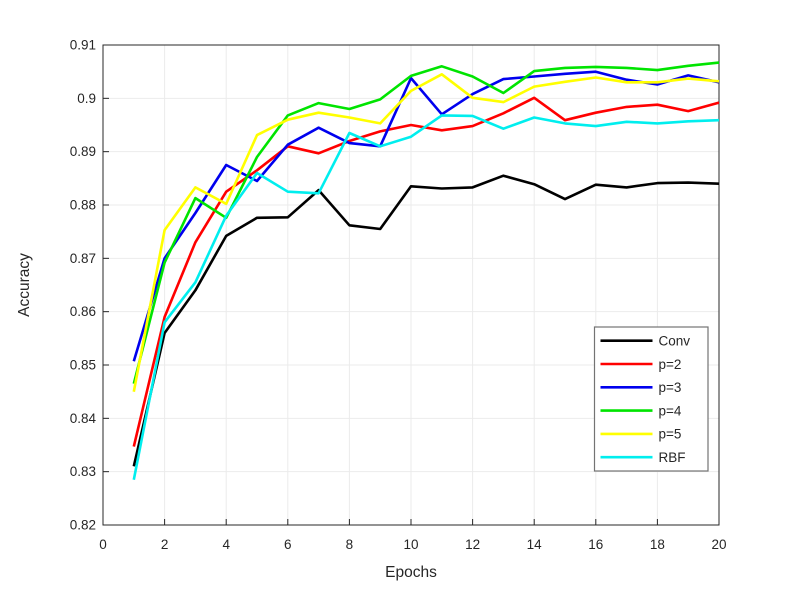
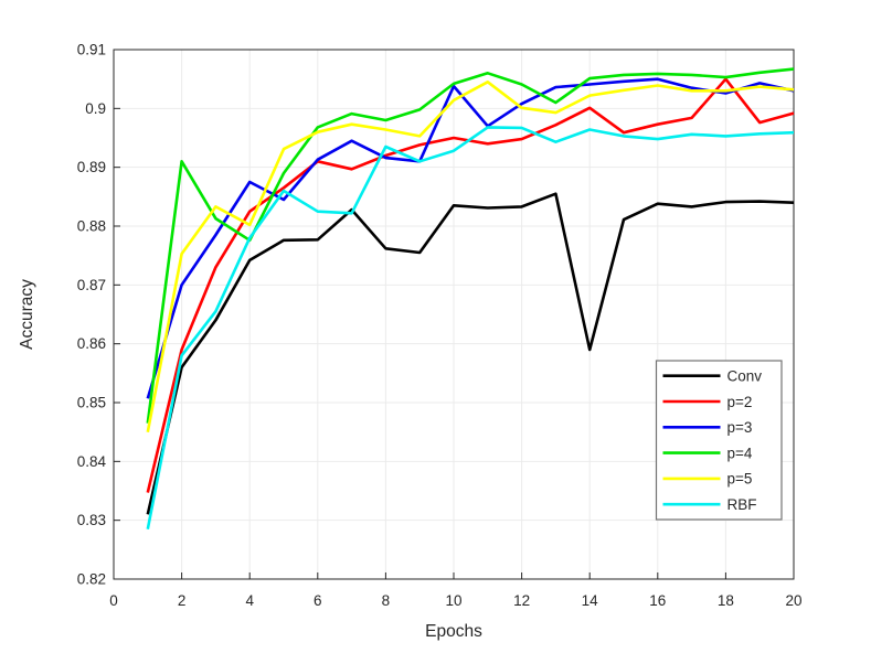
p=4/2: 0.869 -> 0.891
Conv/14: 0.884 -> 0.859
p=2/18: 0.899 -> 0.905
